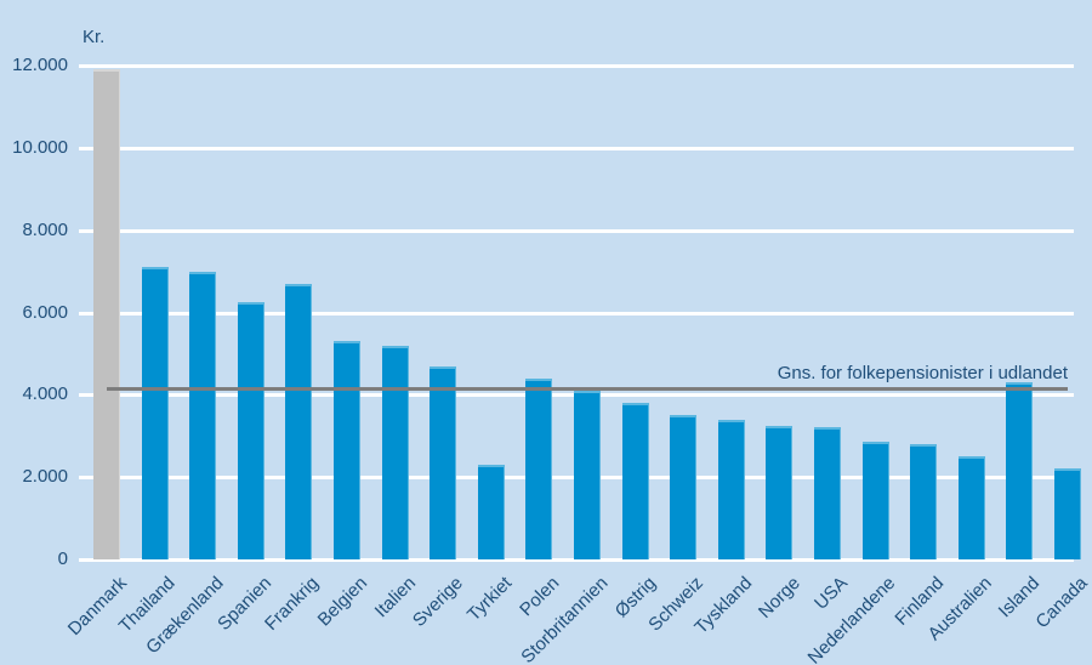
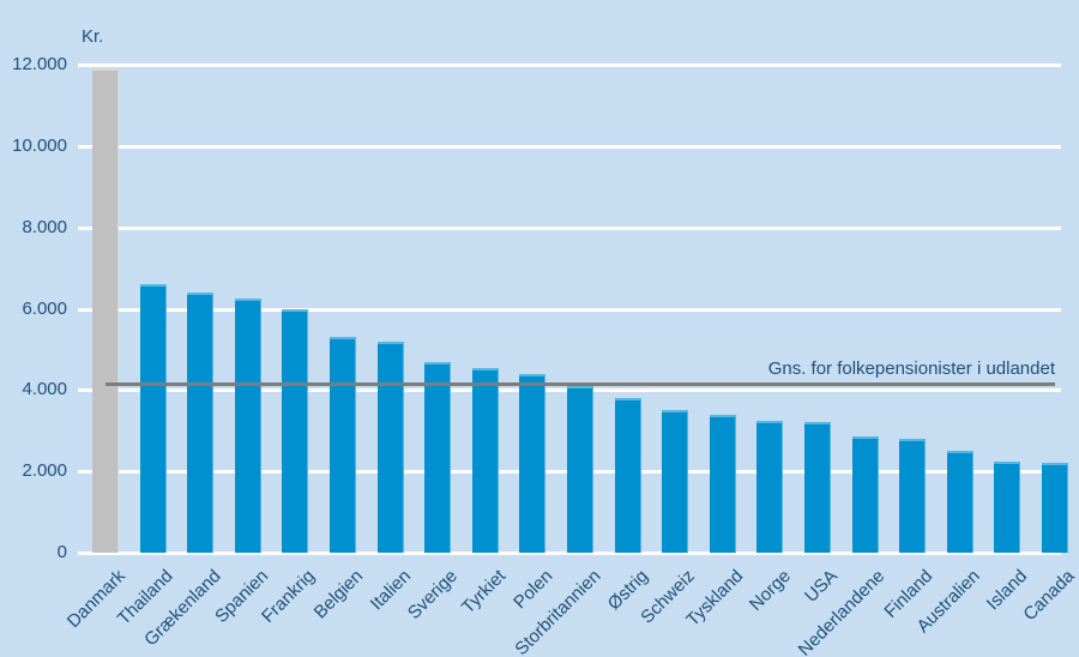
Thailand: 7100 -> 6600
Grækenland: 7000 -> 6400
Frankrig: 6700 -> 6000
Tyrkiet: 2300 -> 4600
Island: 4300 -> 2200
